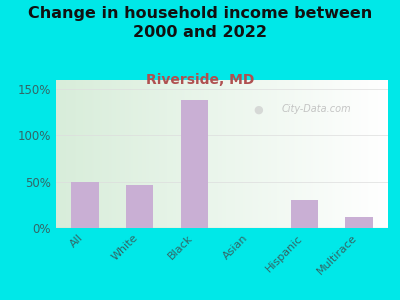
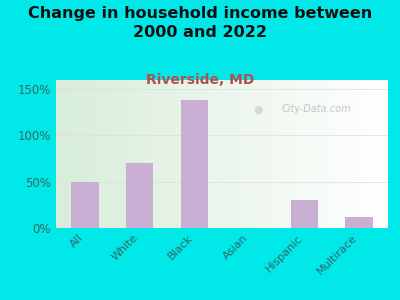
White: 46% -> 70%
